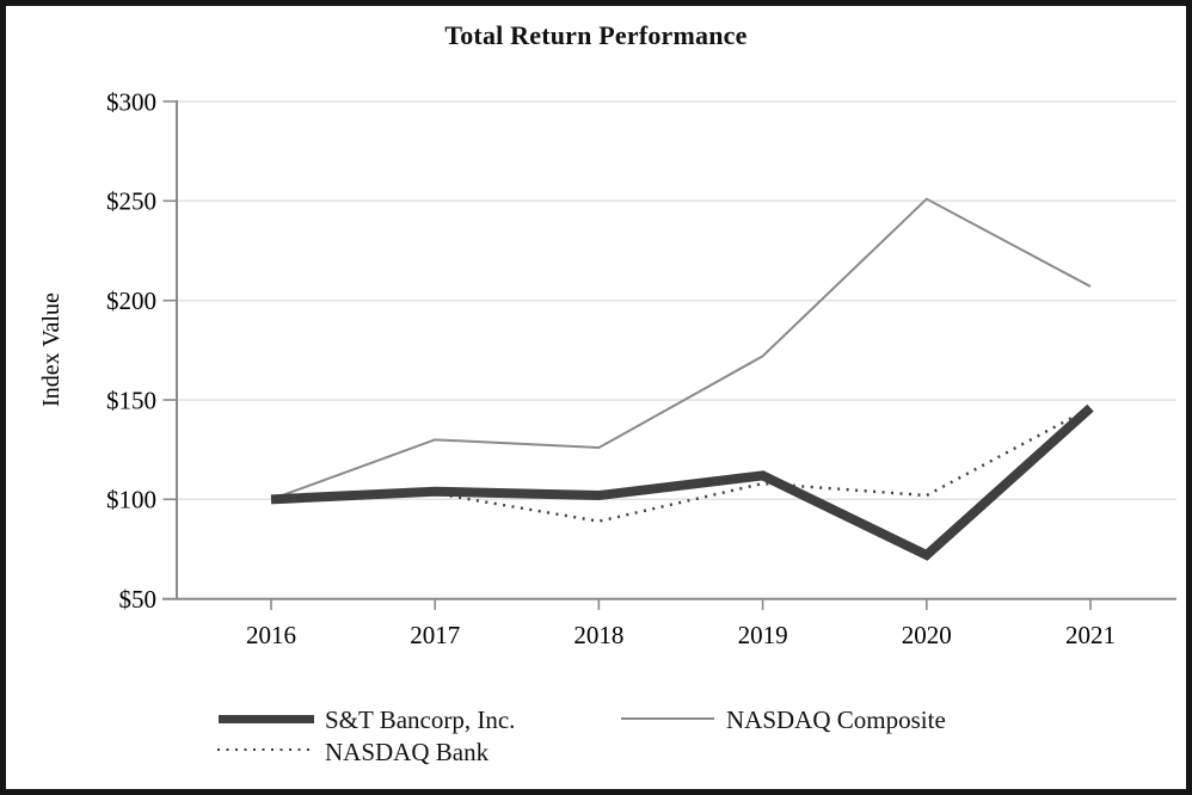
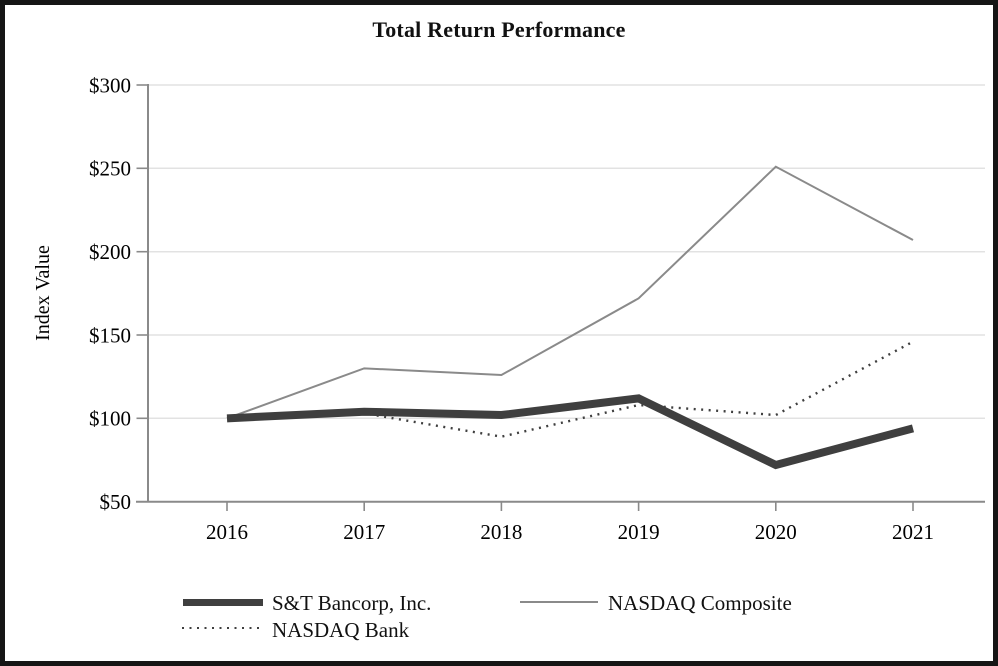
S&T Bancorp, Inc./2021: $146 -> $94
